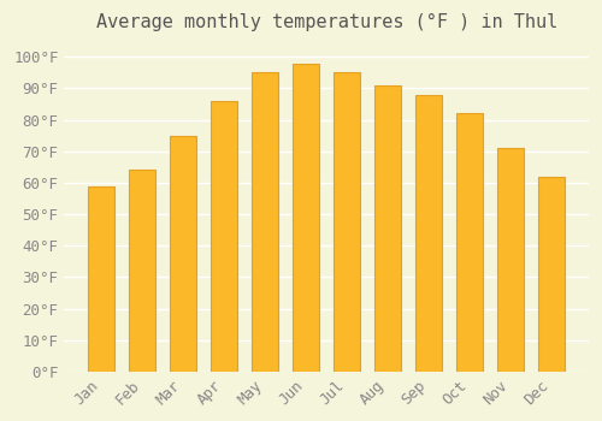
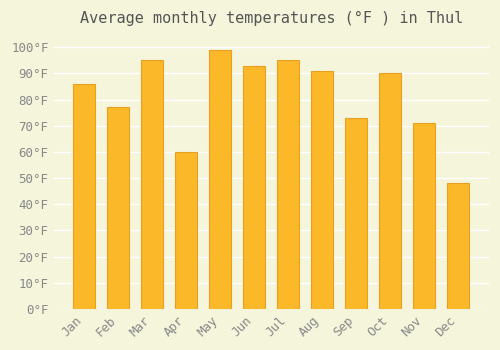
Jan: 59°F -> 86°F
Feb: 64°F -> 77°F
Mar: 75°F -> 95°F
Apr: 86°F -> 60°F
May: 95°F -> 99°F
Jun: 98°F -> 93°F
Sep: 88°F -> 73°F
Oct: 82°F -> 90°F
Dec: 62°F -> 48°F
